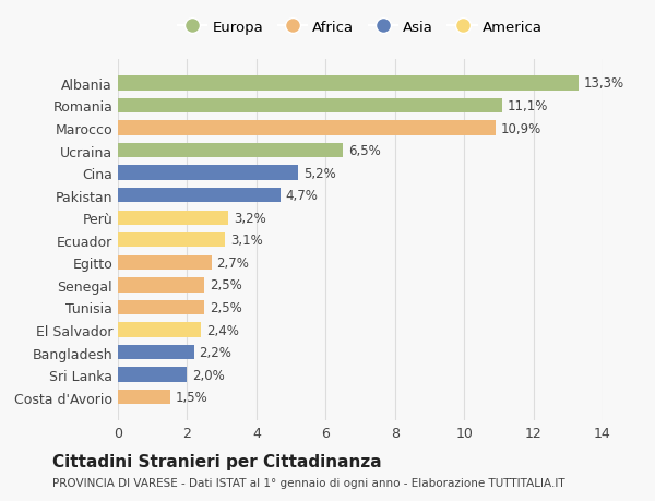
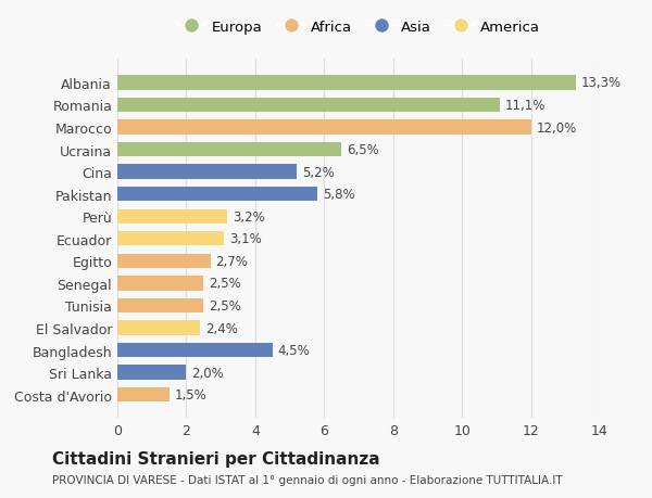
Marocco: 10,9% -> 12,0%
Pakistan: 4,7% -> 5,8%
Bangladesh: 2,2% -> 4,5%
